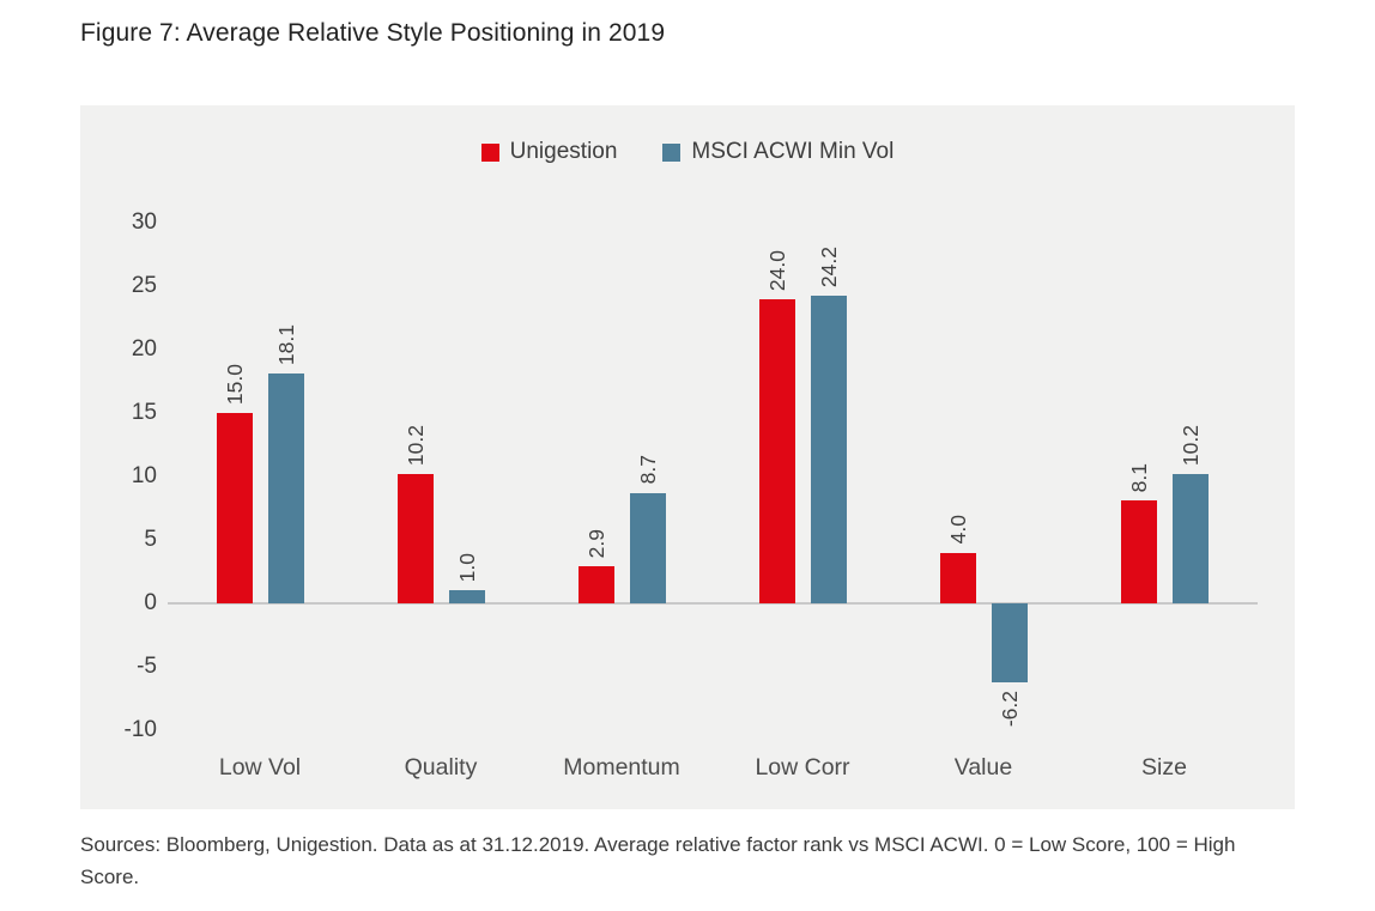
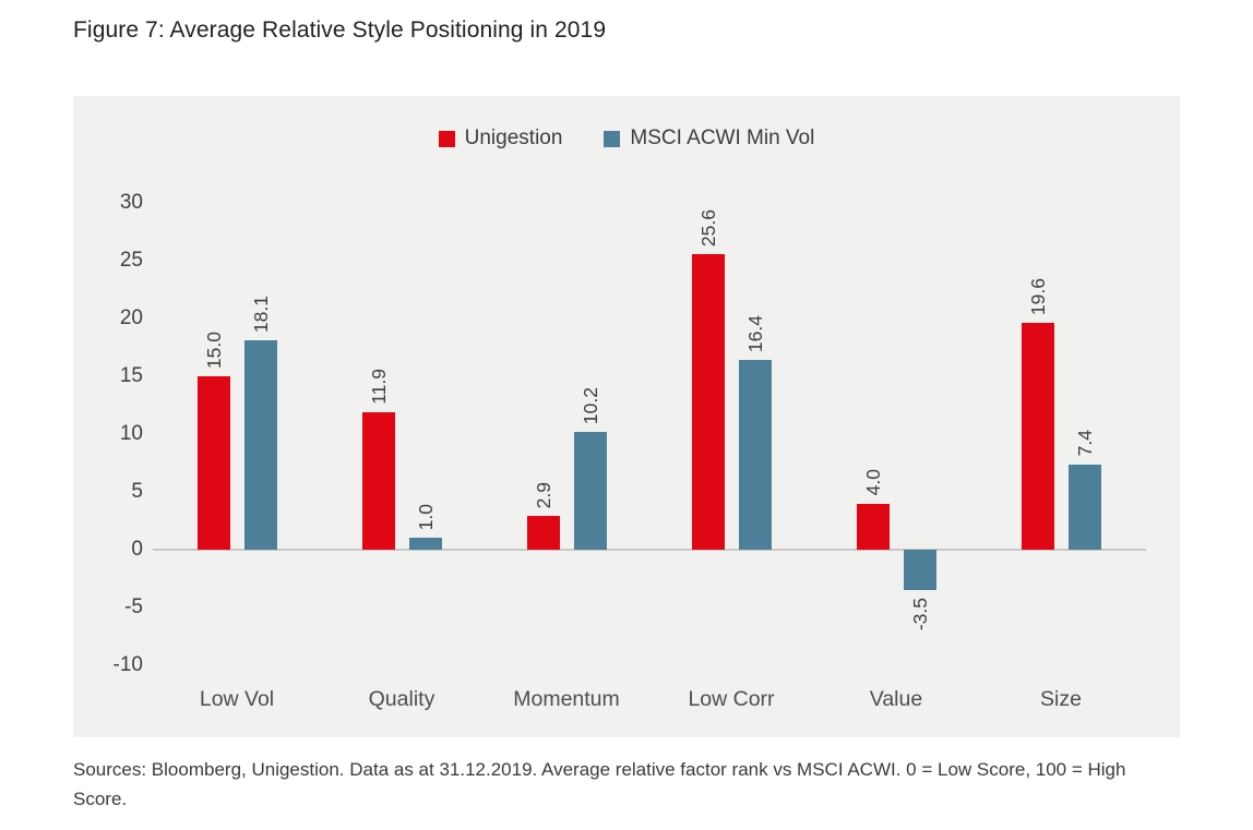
Unigestion/Quality: 10.2 -> 11.9
MSCI ACWI Min Vol/Momentum: 8.7 -> 10.2
Unigestion/Low Corr: 24.0 -> 25.6
MSCI ACWI Min Vol/Low Corr: 24.2 -> 16.4
MSCI ACWI Min Vol/Value: -6.2 -> -3.5
Unigestion/Size: 8.1 -> 19.6
MSCI ACWI Min Vol/Size: 10.2 -> 7.4
